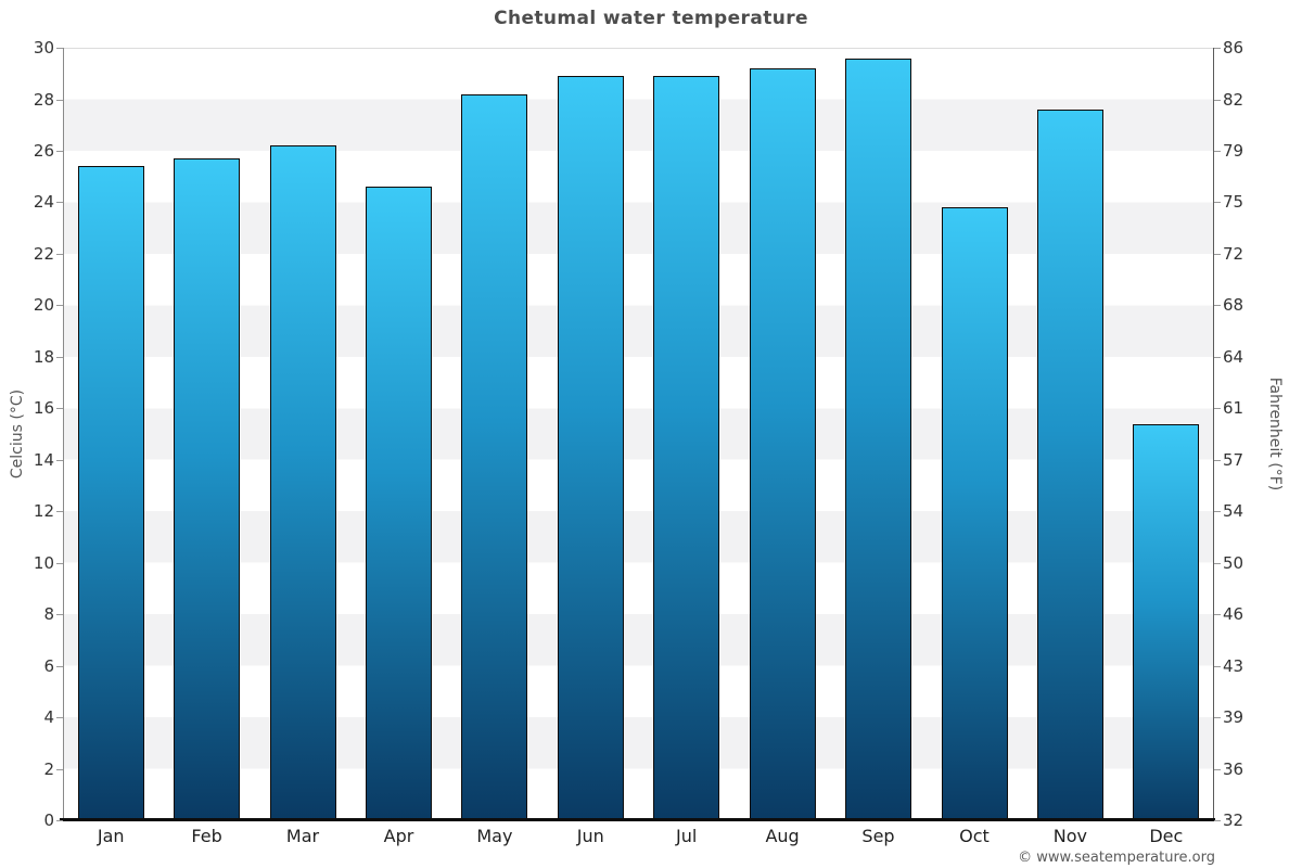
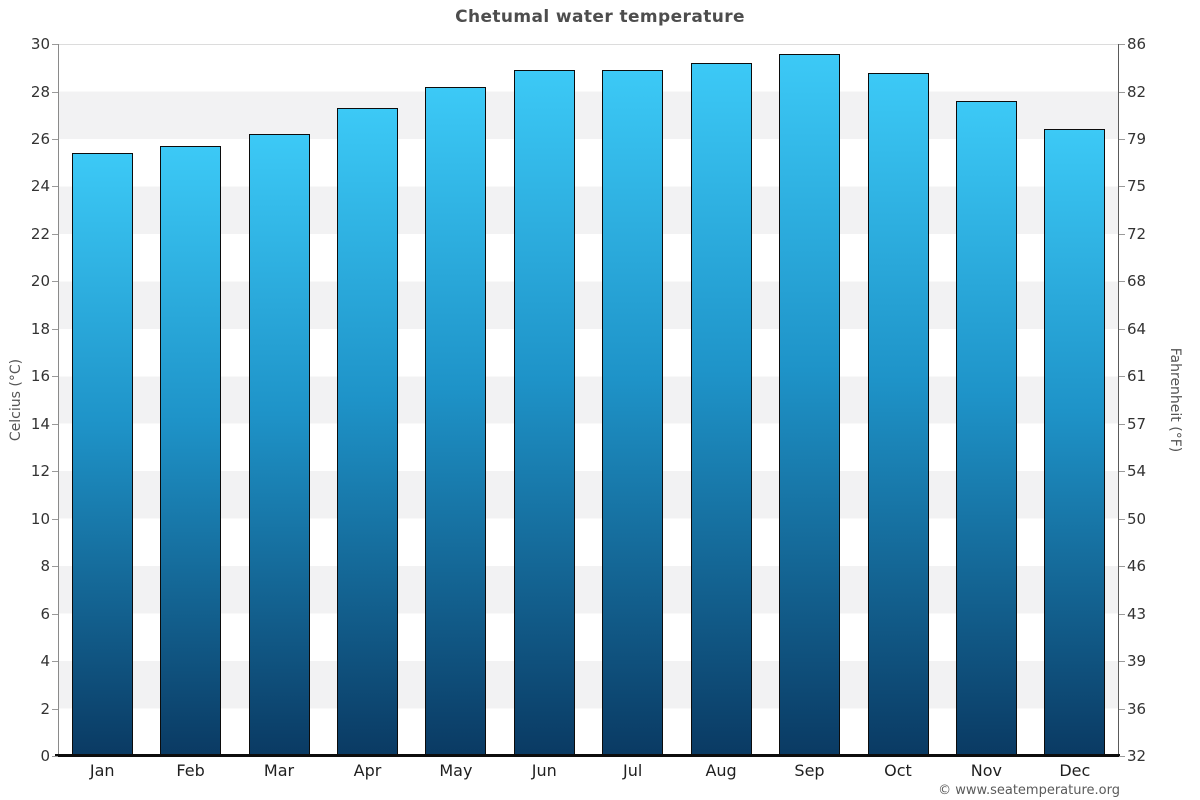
Apr: 24.6 -> 27.3
Oct: 23.8 -> 28.8
Dec: 15.4 -> 26.4
